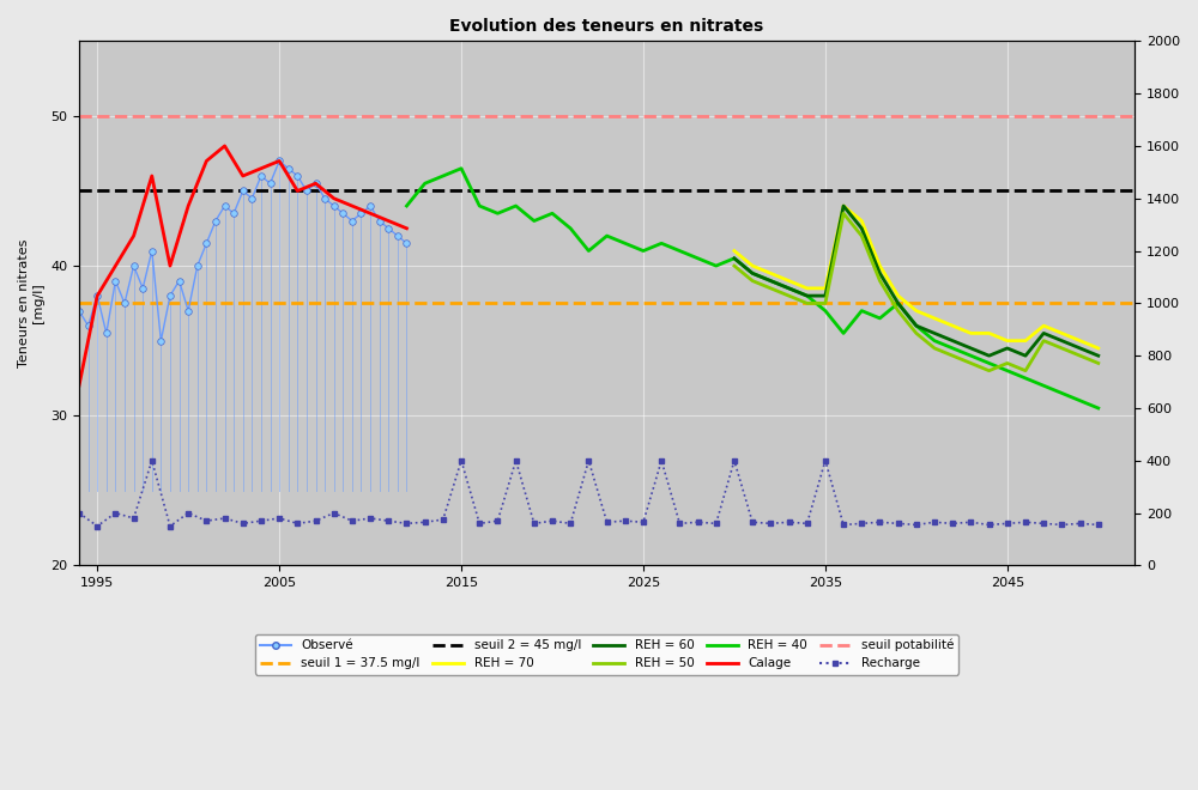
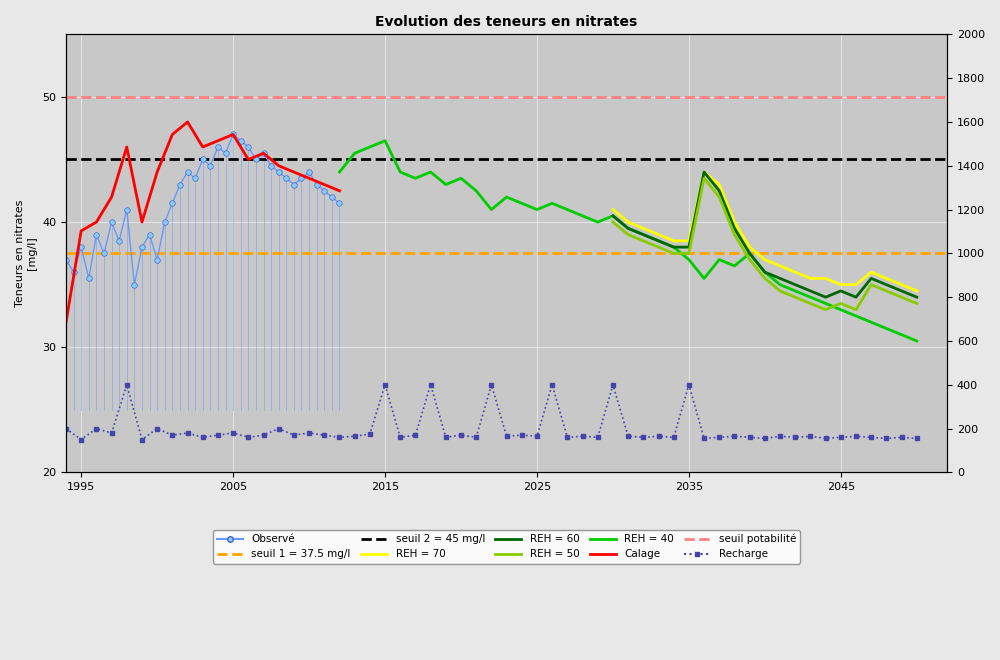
Calage/1995: 38.0 -> 39.3
